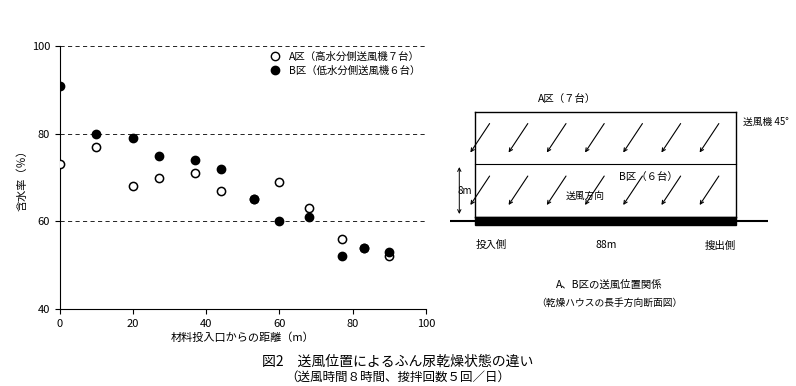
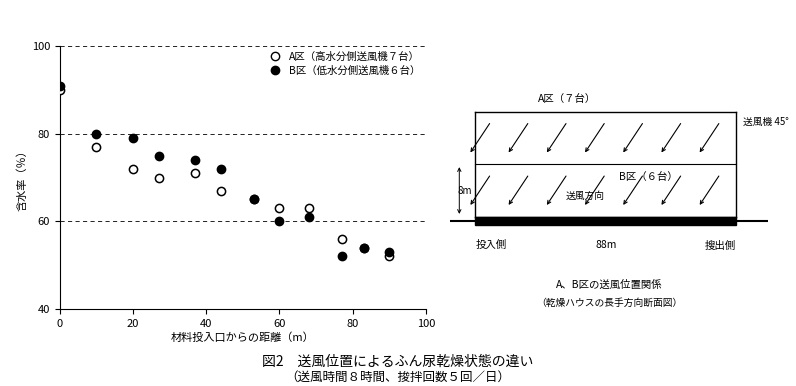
A区（高水分側送風機７台）/0: 73 -> 90
A区（高水分側送風機７台）/20: 68 -> 72
A区（高水分側送風機７台）/60: 69 -> 63
